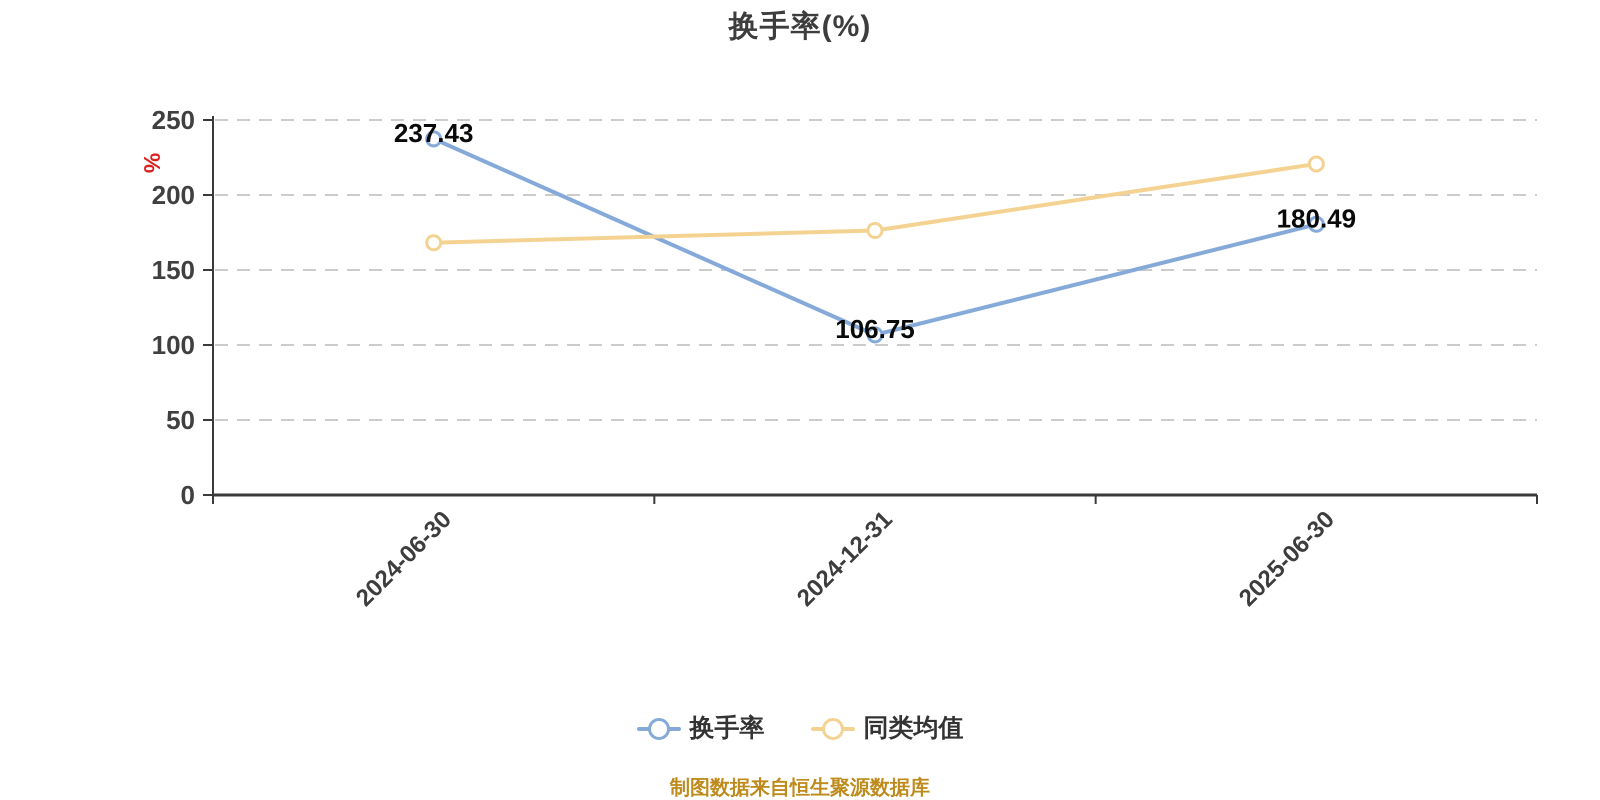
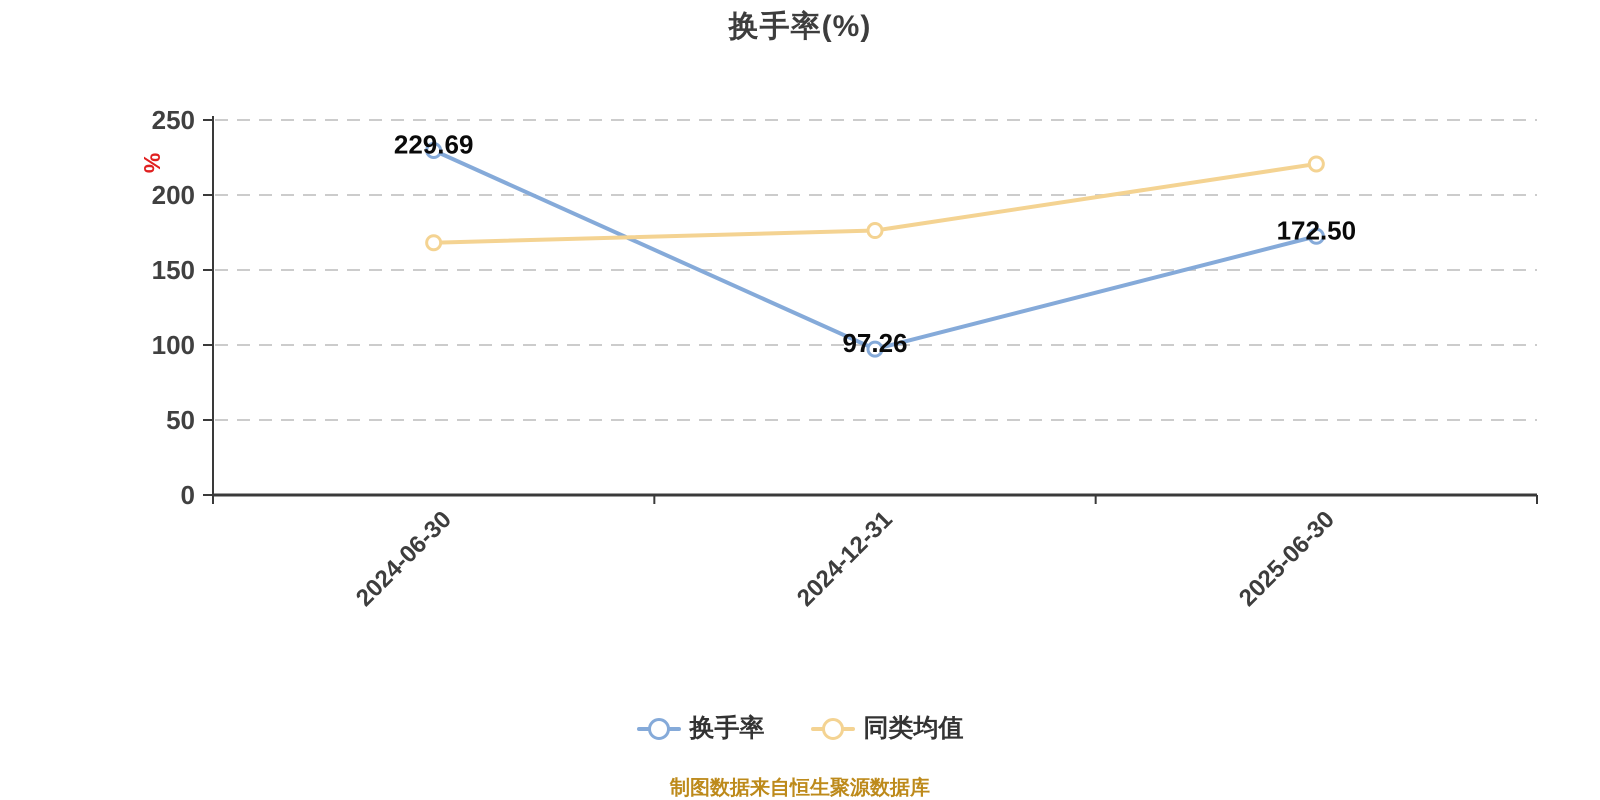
换手率/2024-06-30: 237.43 -> 229.69
换手率/2024-12-31: 106.75 -> 97.26
换手率/2025-06-30: 180.49 -> 172.50
